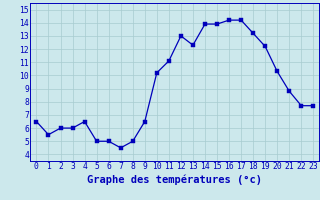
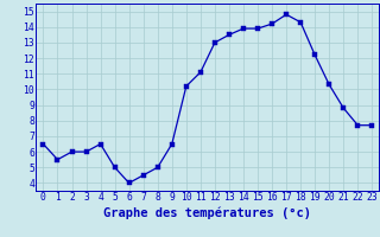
6: 5.0 -> 4.0
13: 12.3 -> 13.5
17: 14.2 -> 14.8
18: 13.2 -> 14.3
